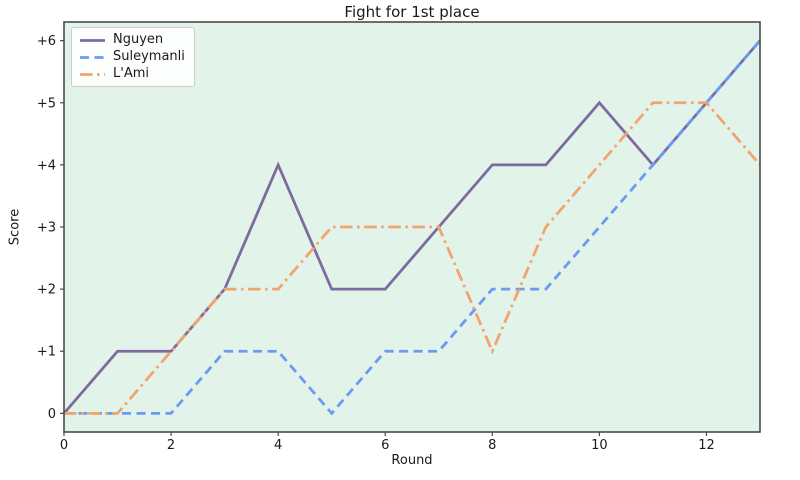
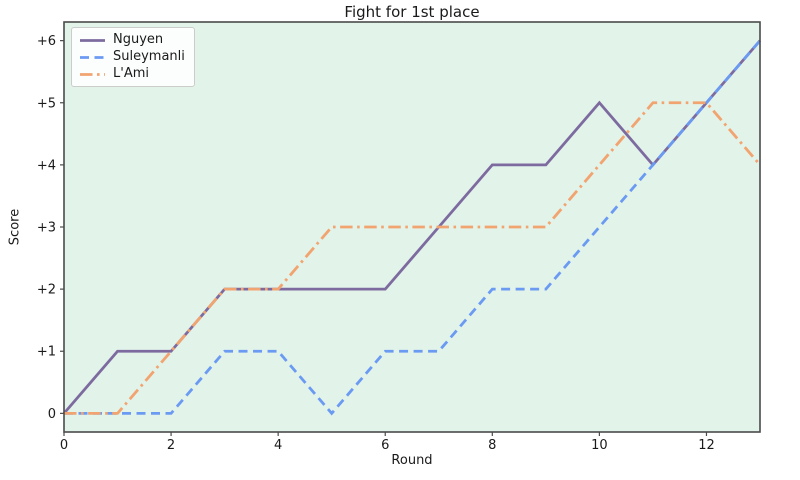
Nguyen/4: 4 -> 2
L'Ami/8: 1 -> 3
